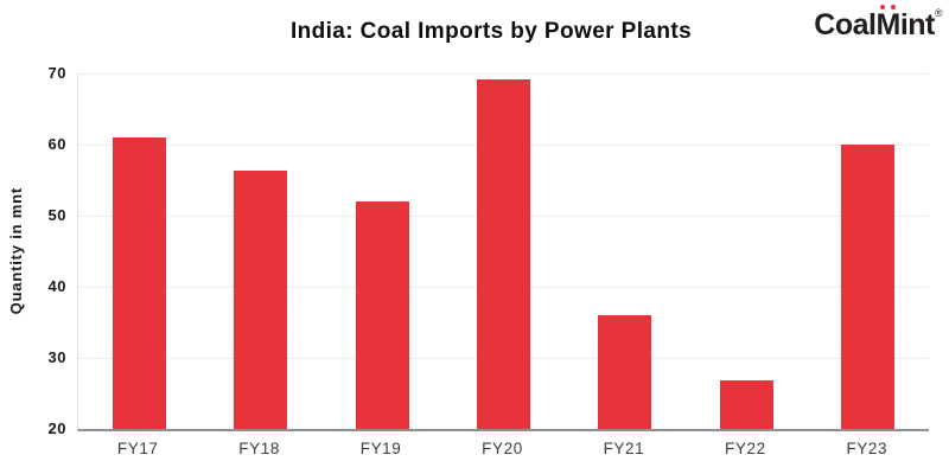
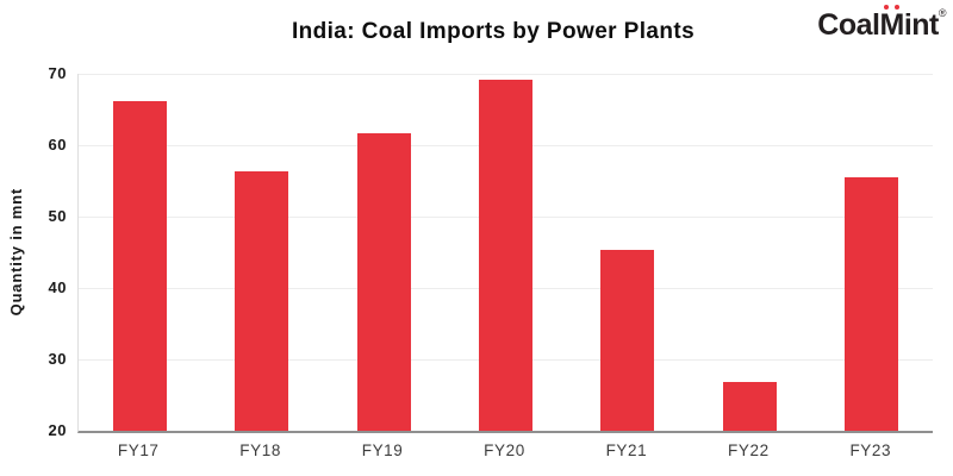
FY17: 61 -> 66
FY19: 52 -> 62
FY21: 36 -> 45
FY23: 60 -> 56
